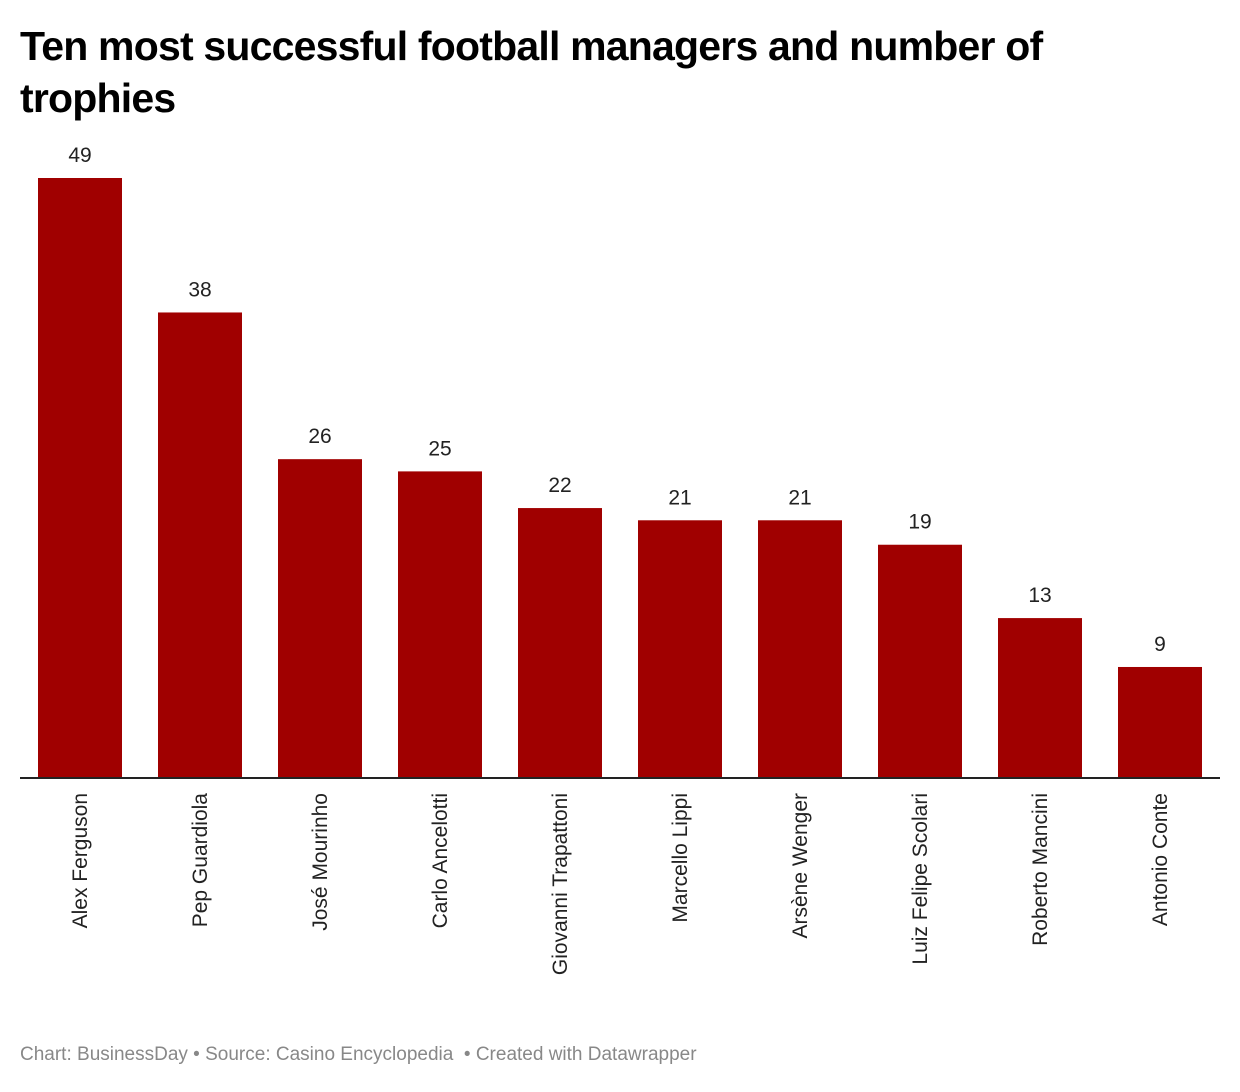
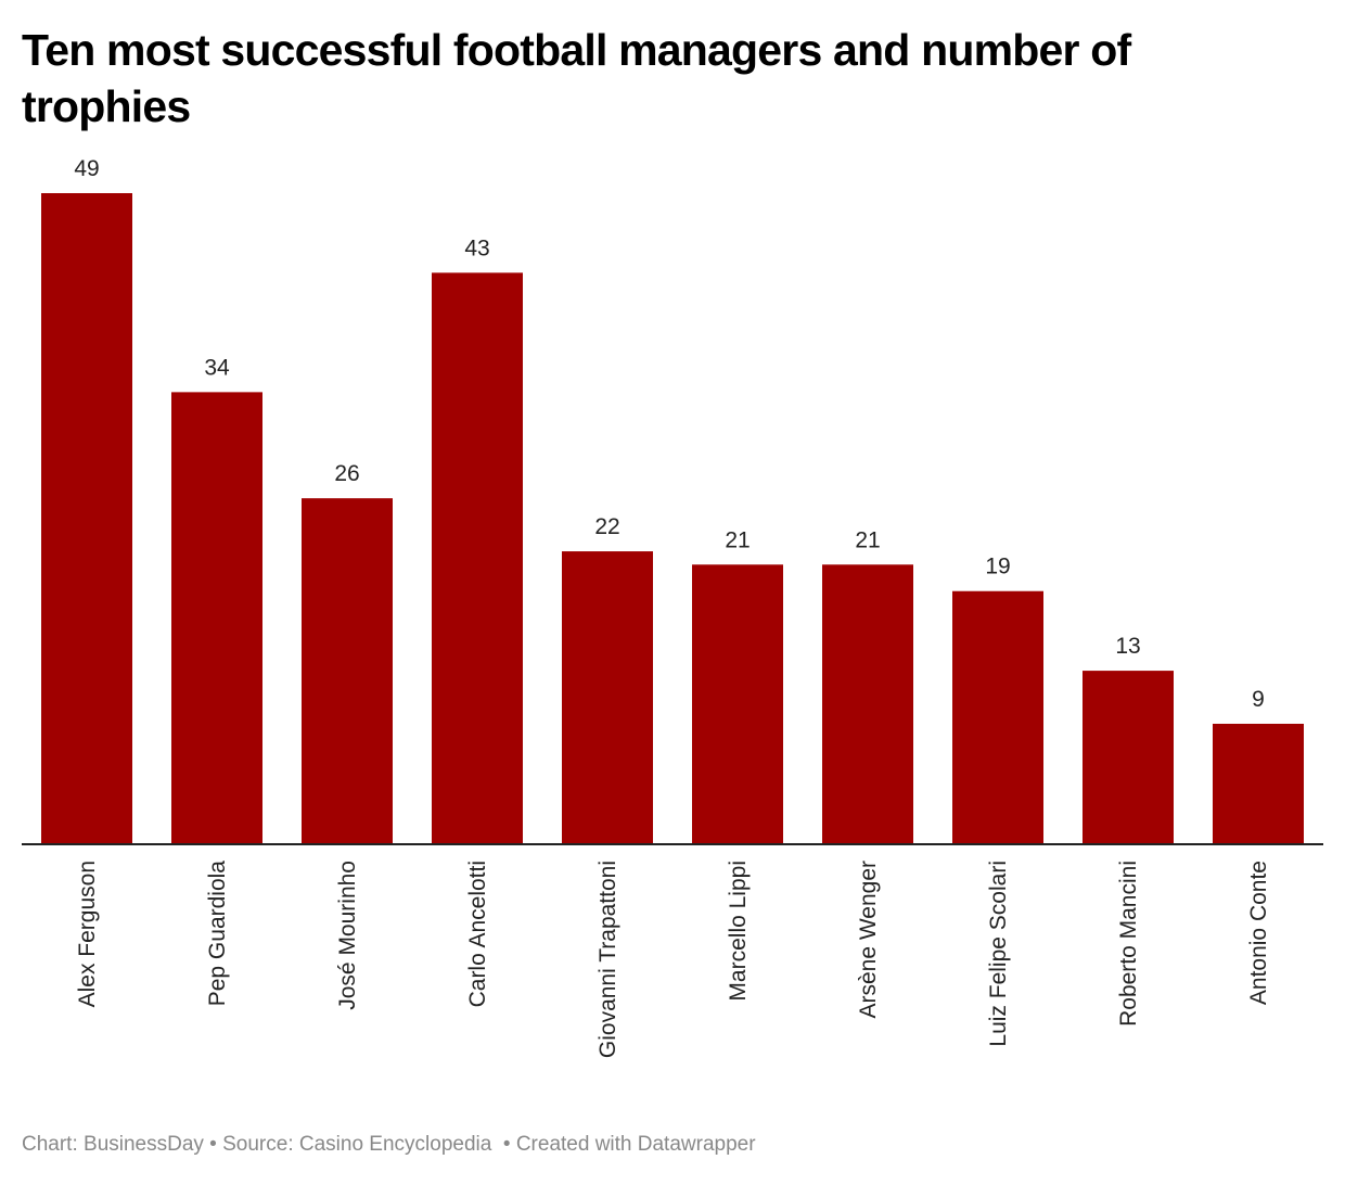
Pep Guardiola: 38 -> 34
Carlo Ancelotti: 25 -> 43
